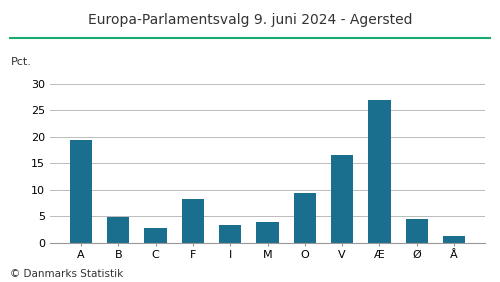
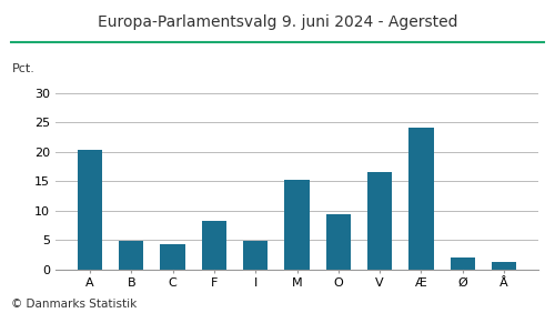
A: 19.4 -> 20.4
C: 2.8 -> 4.2
I: 3.3 -> 4.8
M: 3.9 -> 15.2
Æ: 27.0 -> 24.2
Ø: 4.5 -> 2.0
